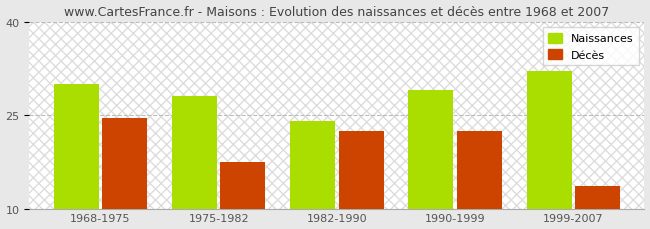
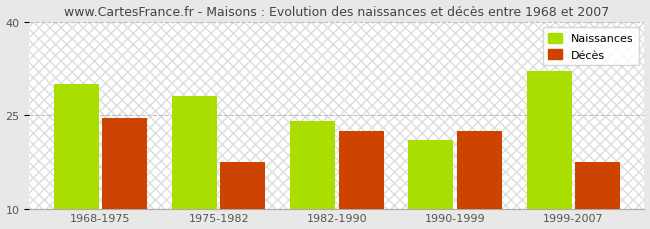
Naissances/1990-1999: 29 -> 21
Décès/1999-2007: 13.6 -> 17.5
